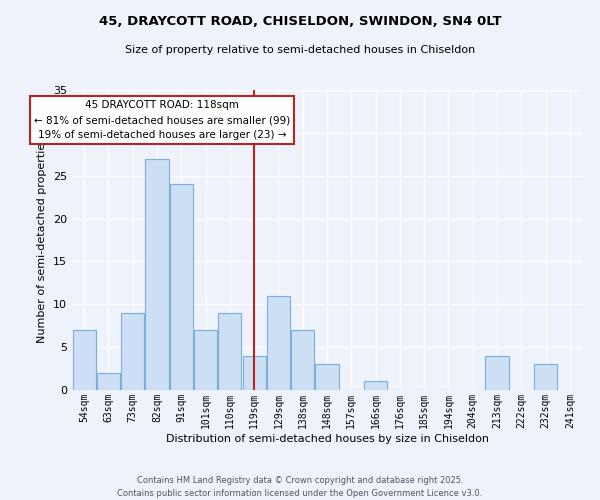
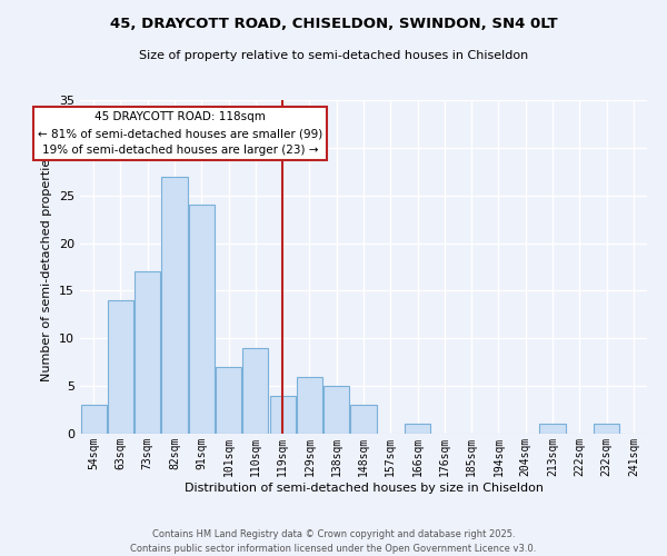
54sqm: 7 -> 3
63sqm: 2 -> 14
73sqm: 9 -> 17
129sqm: 11 -> 6
138sqm: 7 -> 5
213sqm: 4 -> 1
232sqm: 3 -> 1
